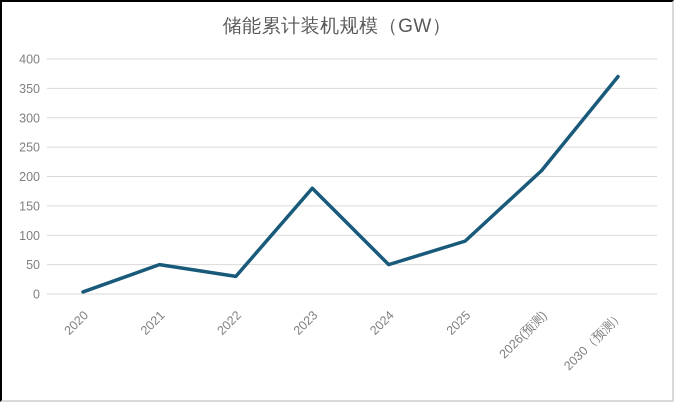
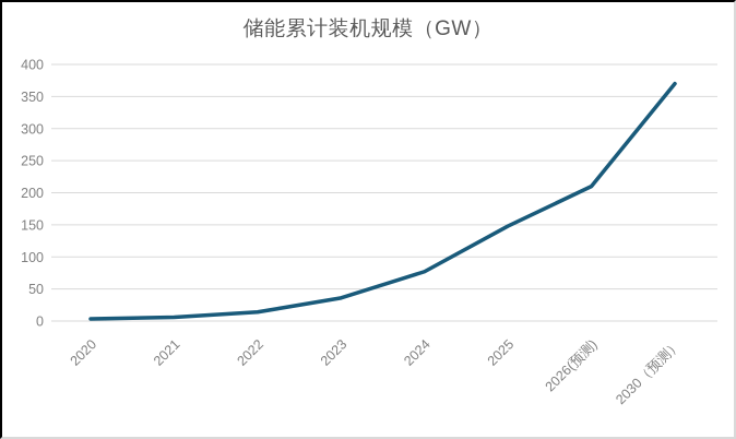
2021: 50 -> 10
2022: 30 -> 10
2023: 180 -> 40
2024: 50 -> 80
2025: 90 -> 150
